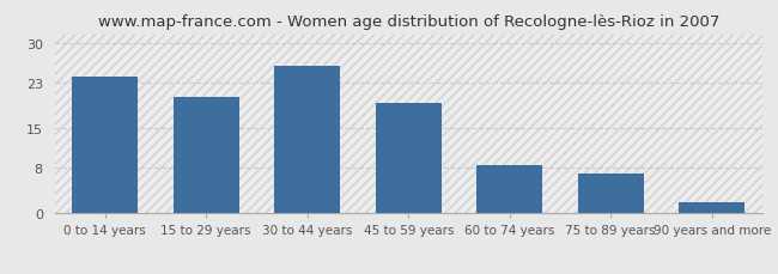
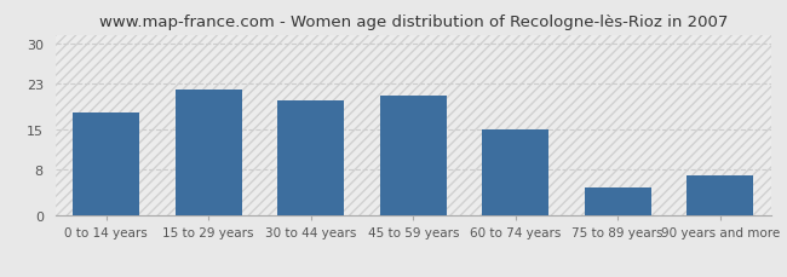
0 to 14 years: 24.0 -> 18.0
15 to 29 years: 20.5 -> 22.0
30 to 44 years: 26.0 -> 20.0
45 to 59 years: 19.5 -> 21.0
60 to 74 years: 8.5 -> 15.0
75 to 89 years: 7.0 -> 5.0
90 years and more: 2.0 -> 7.0
